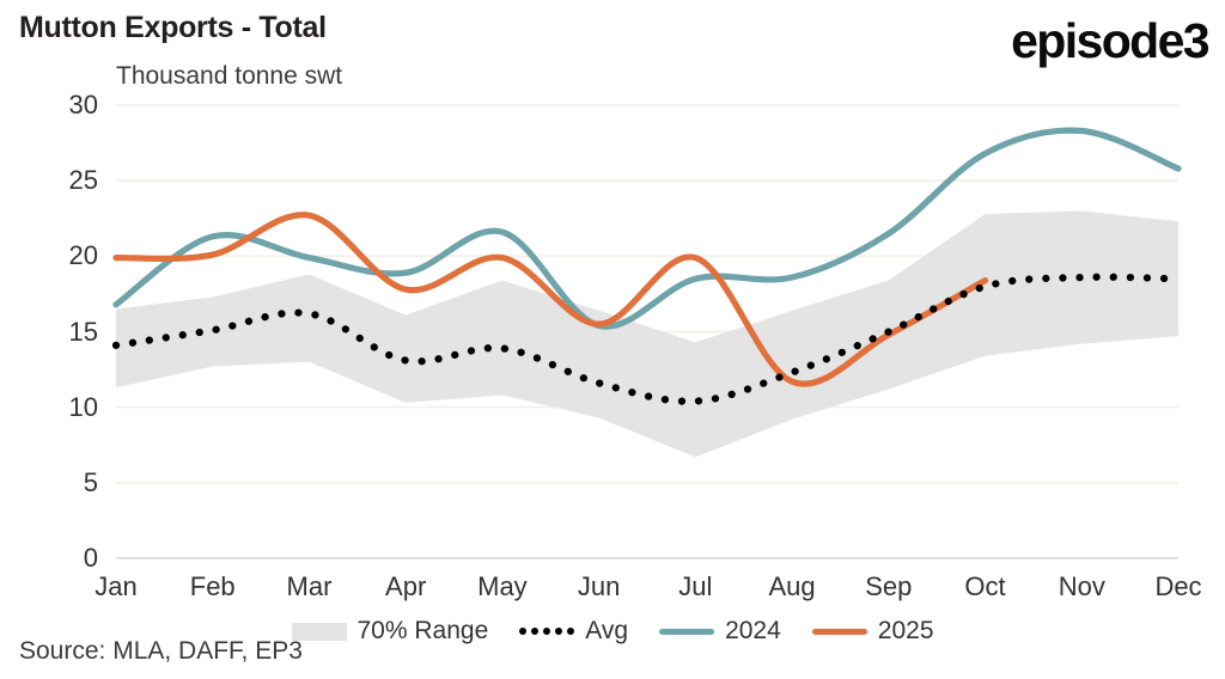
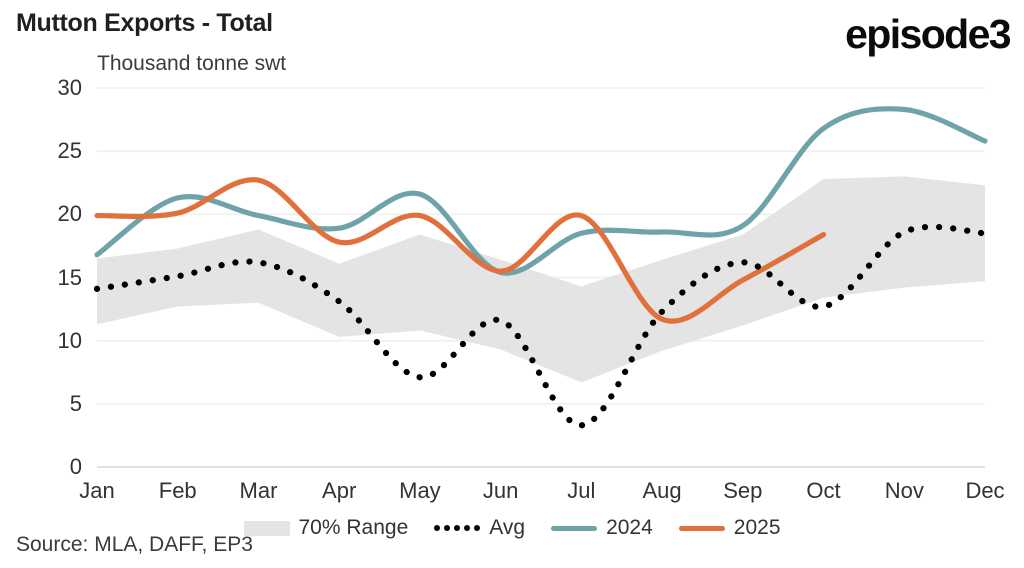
Avg/May: 13.9 -> 7.1
Avg/Jul: 10.4 -> 3.3
2024/Sep: 21.5 -> 19.1
Avg/Sep: 15.0 -> 16.2
Avg/Oct: 18.0 -> 12.7
